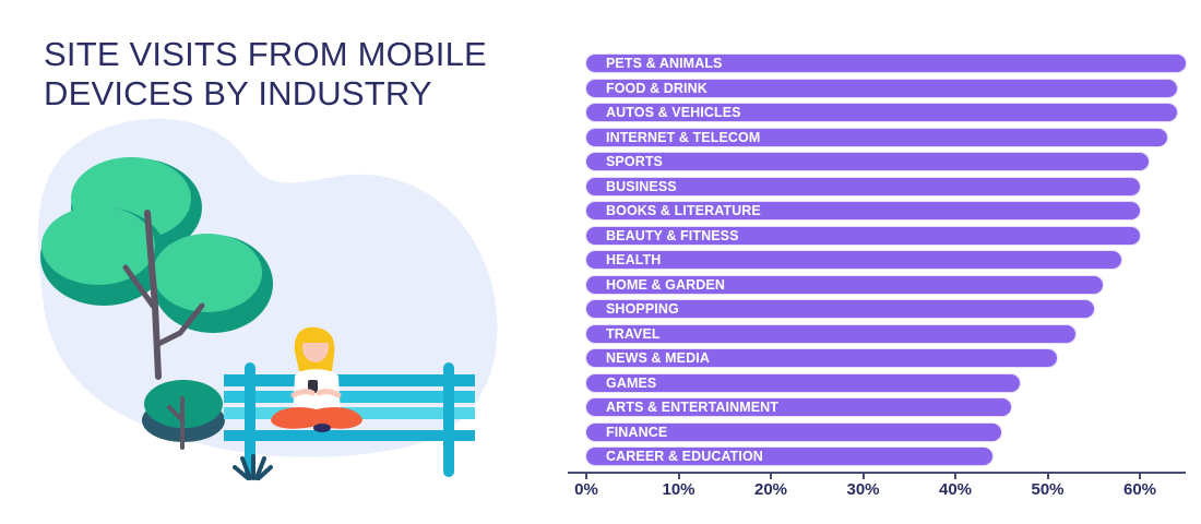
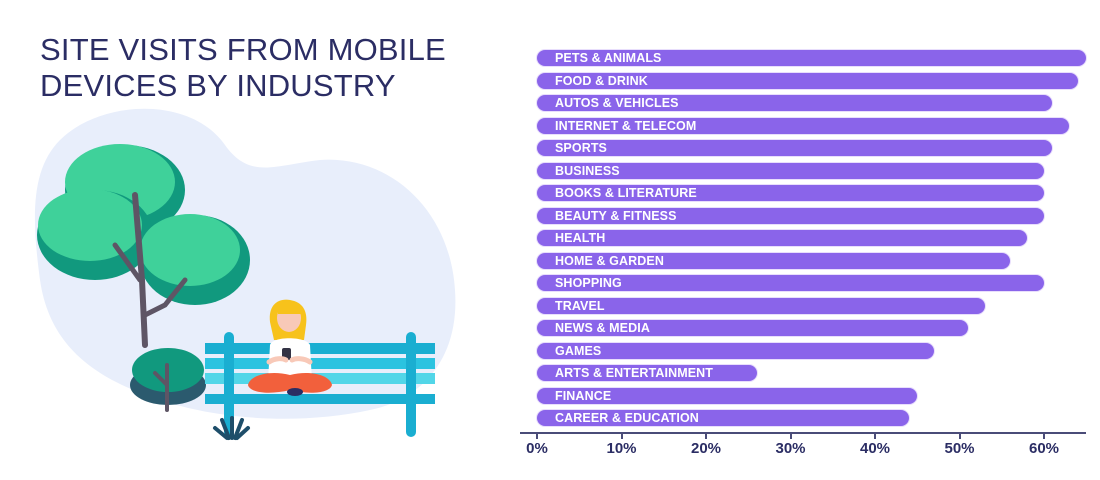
AUTOS & VEHICLES: 64% -> 61%
SHOPPING: 55% -> 60%
ARTS & ENTERTAINMENT: 46% -> 26%
